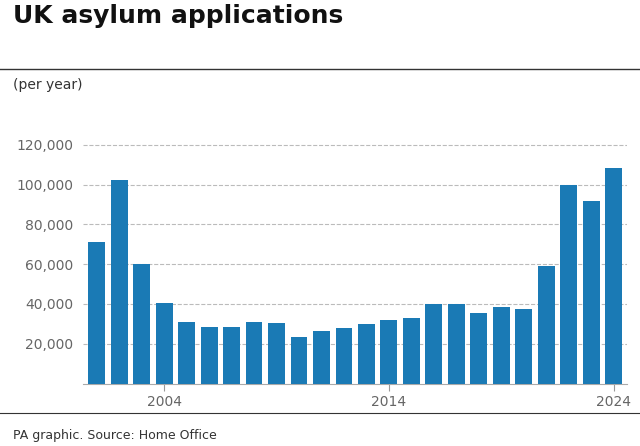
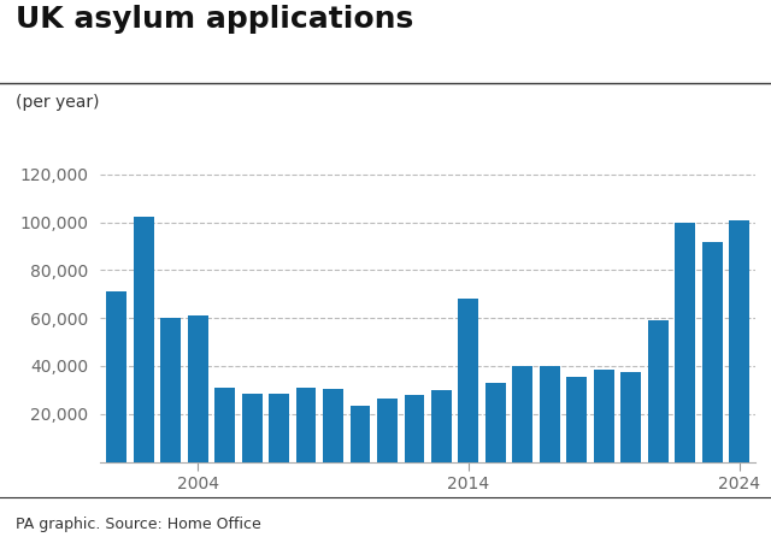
2004: 41,000 -> 61,000
2014: 32,000 -> 68,000
2024: 108,000 -> 101,000
